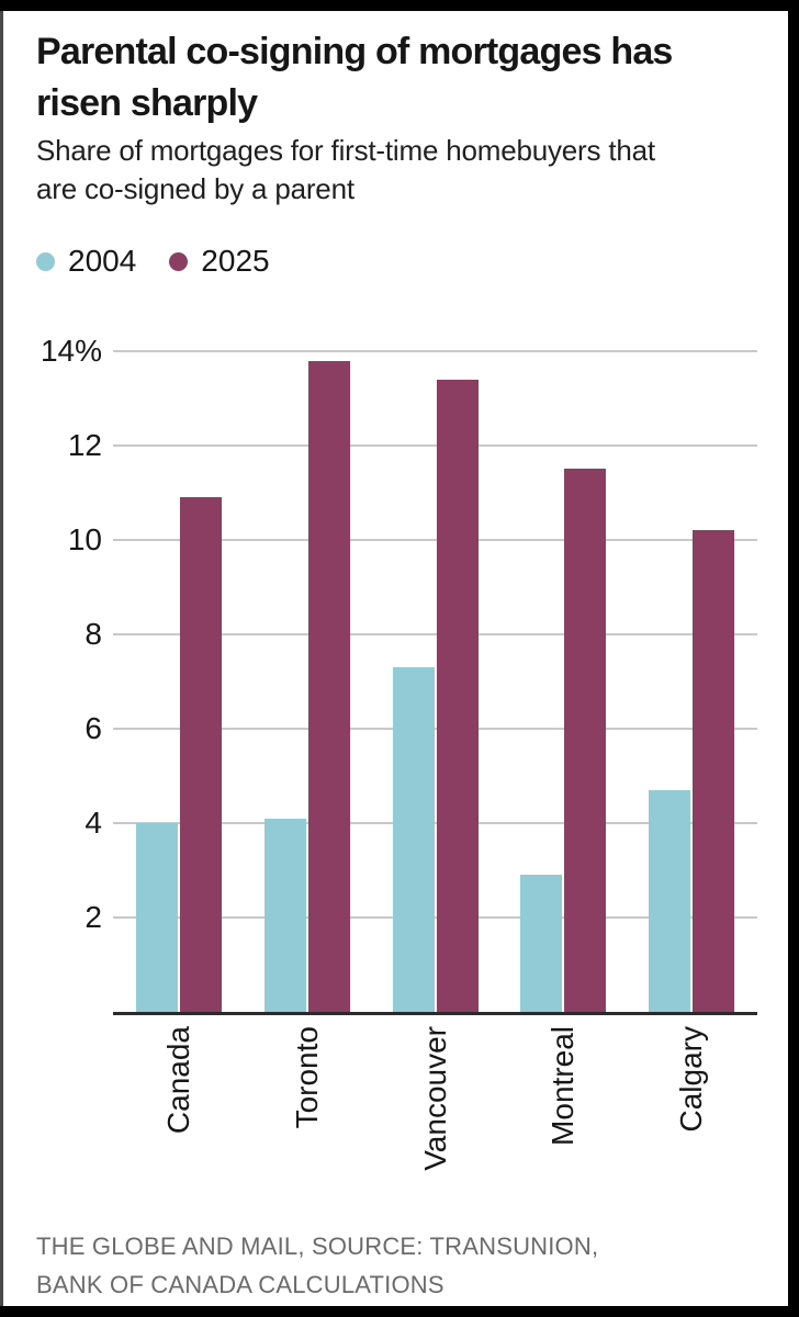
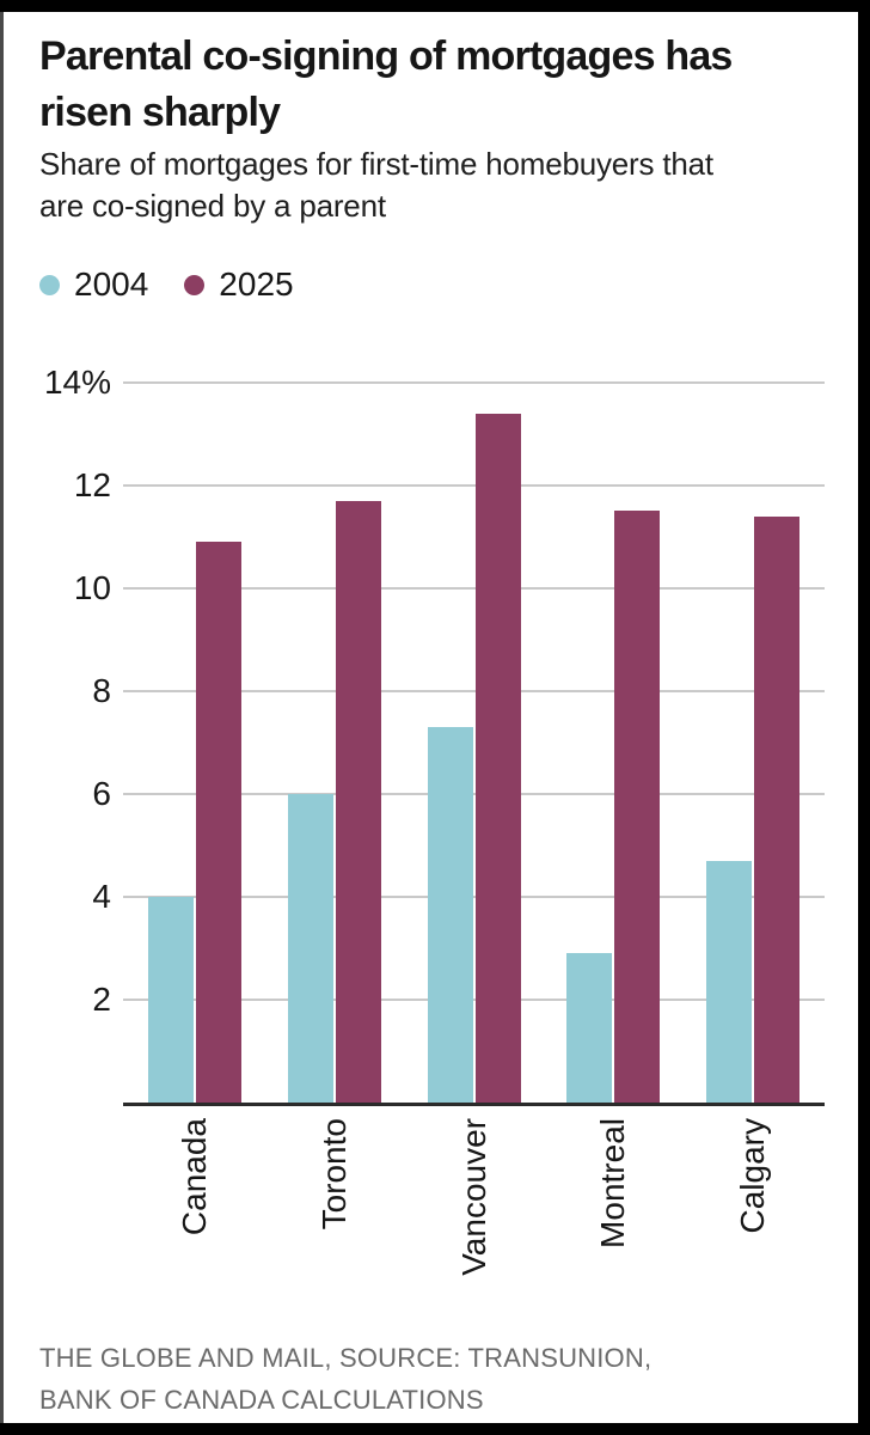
2004/Toronto: 4.1% -> 6.0%
2025/Toronto: 13.8% -> 11.7%
2025/Calgary: 10.2% -> 11.4%
